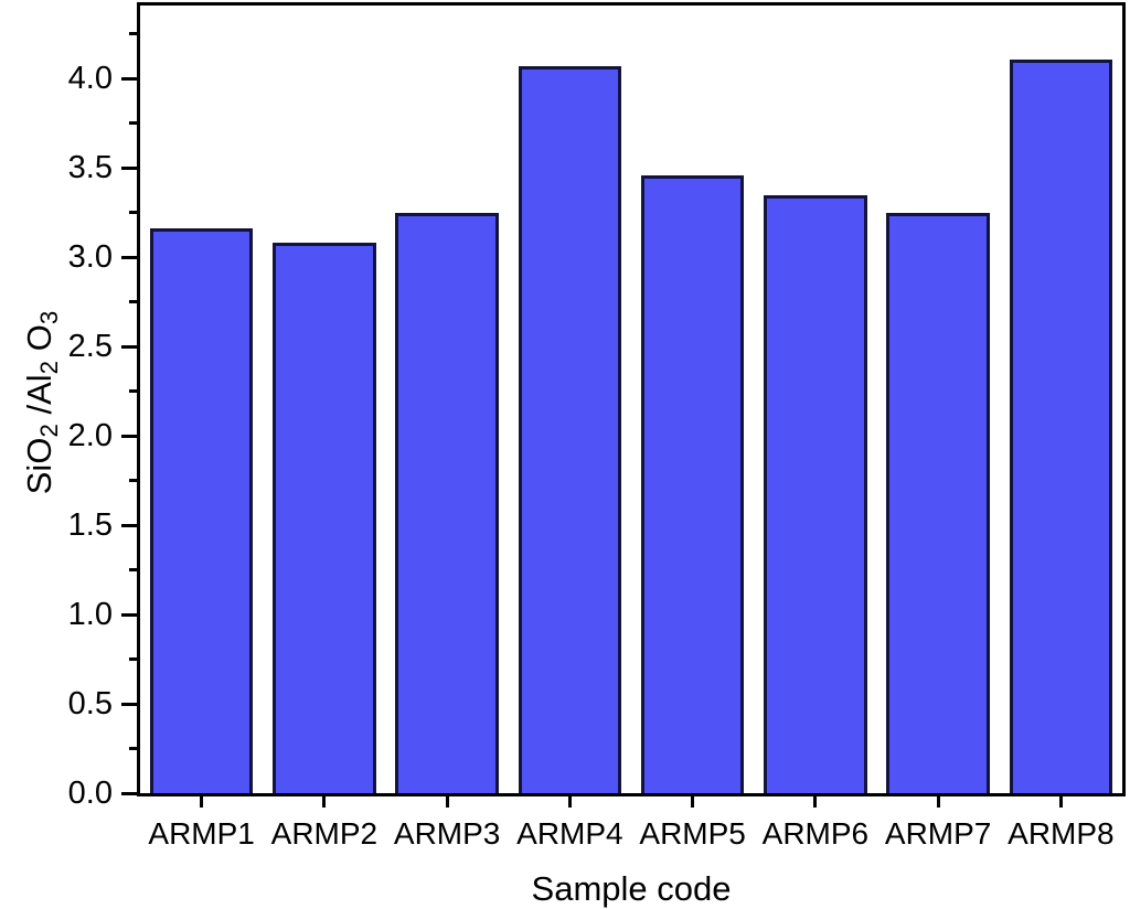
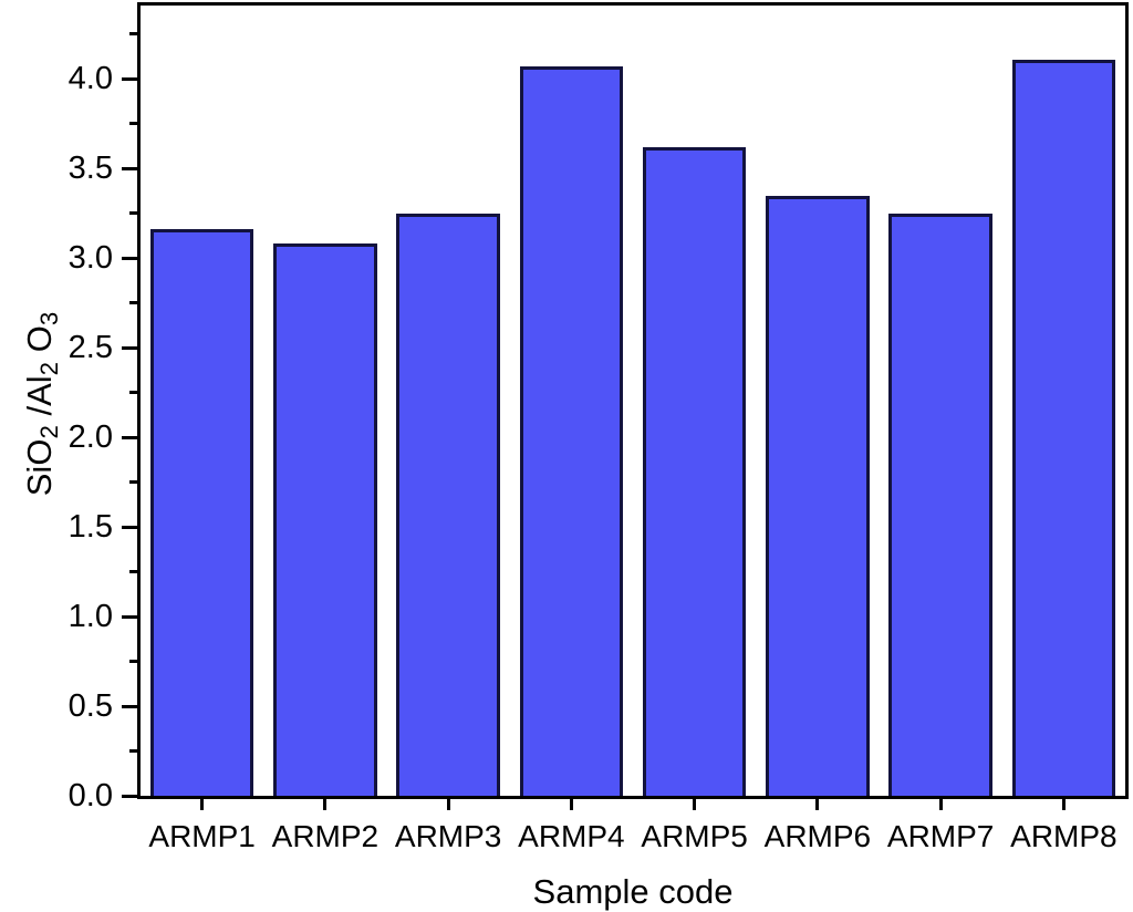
ARMP5: 3.46 -> 3.62
